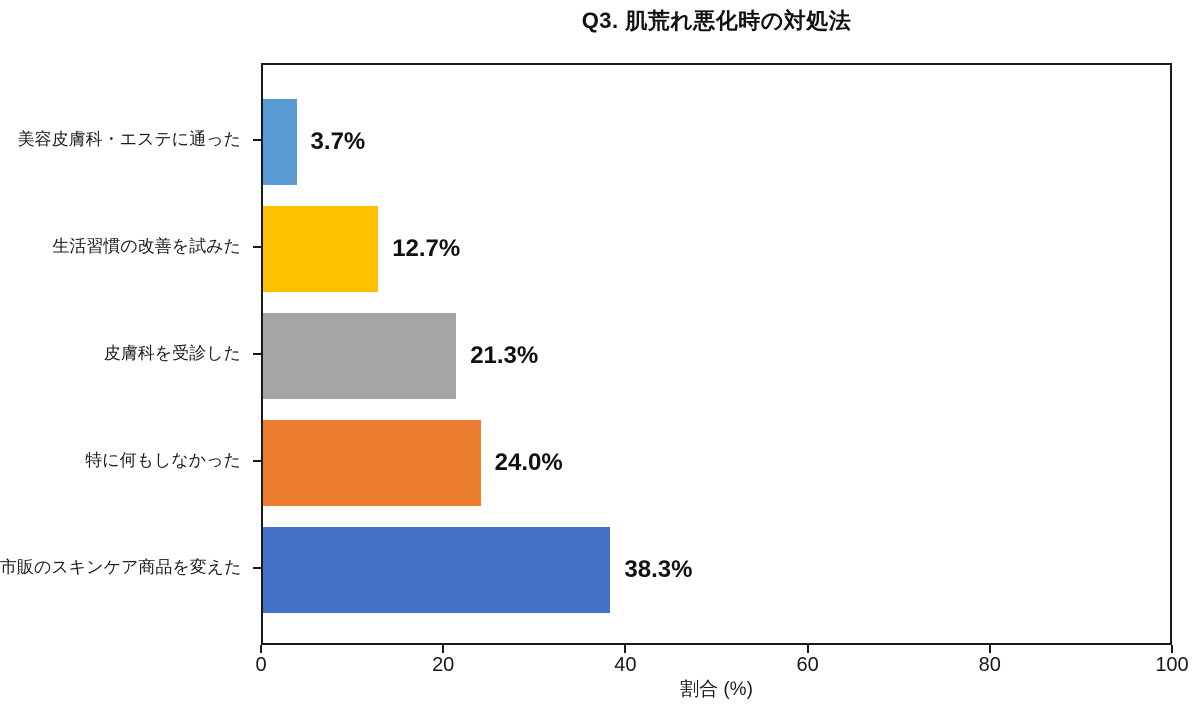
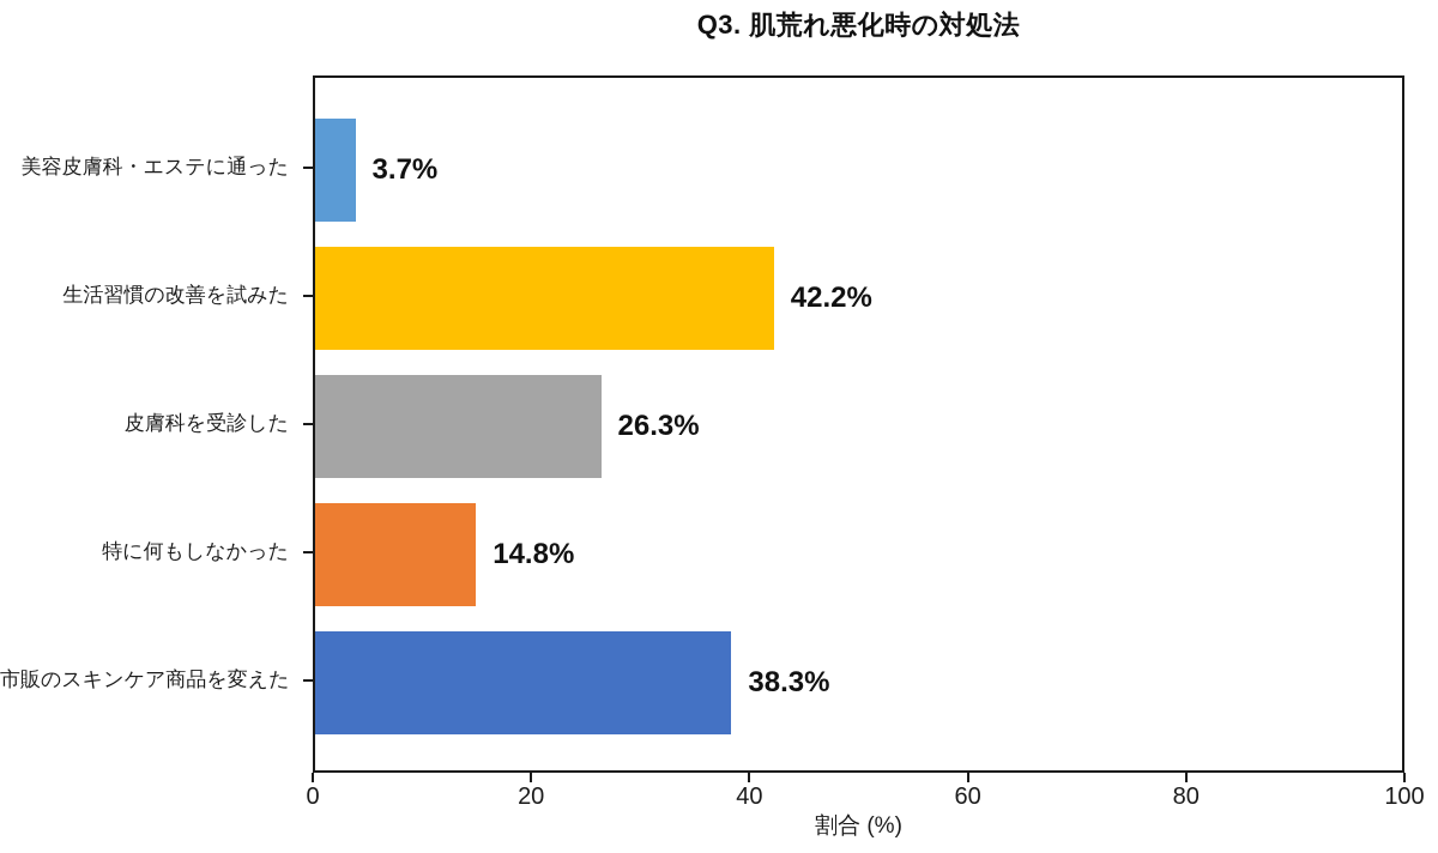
生活習慣の改善を試みた: 12.7% -> 42.2%
皮膚科を受診した: 21.3% -> 26.3%
特に何もしなかった: 24.0% -> 14.8%
